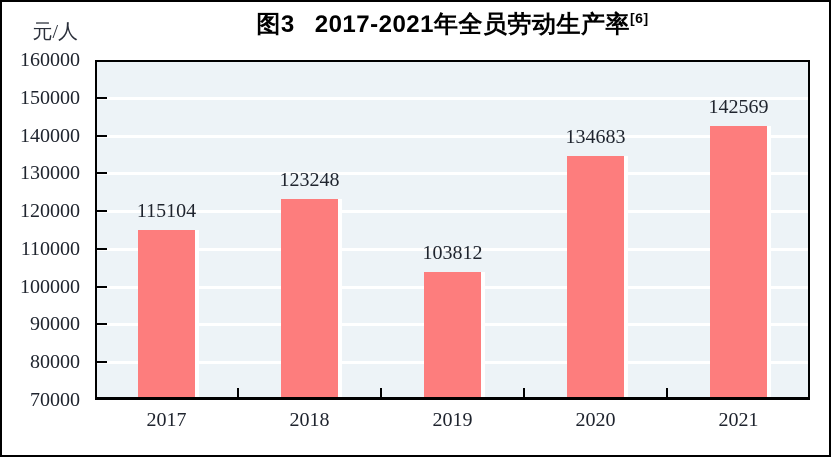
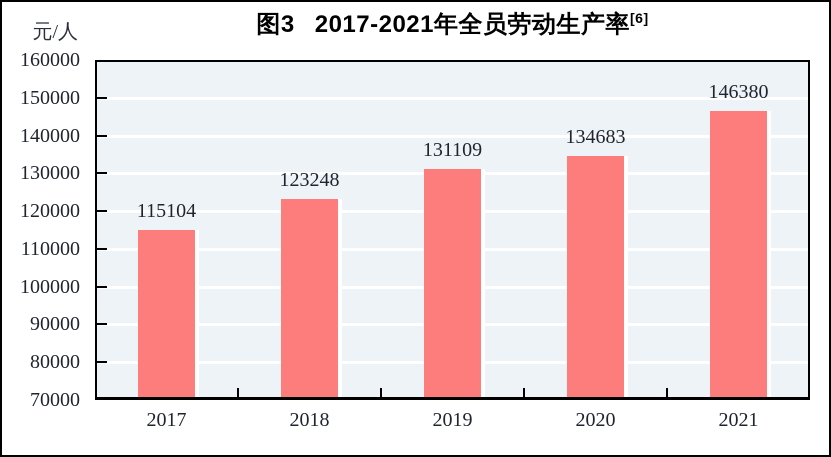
2019: 103812 -> 131109
2021: 142569 -> 146380
